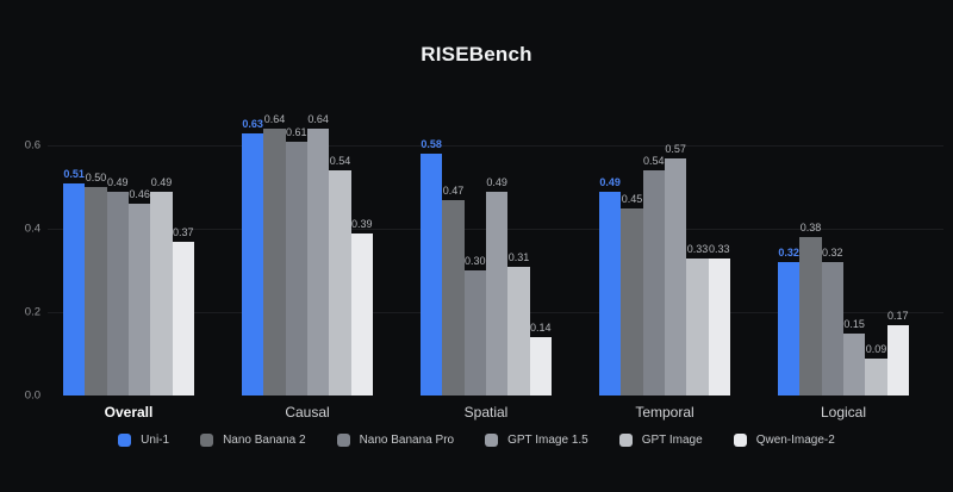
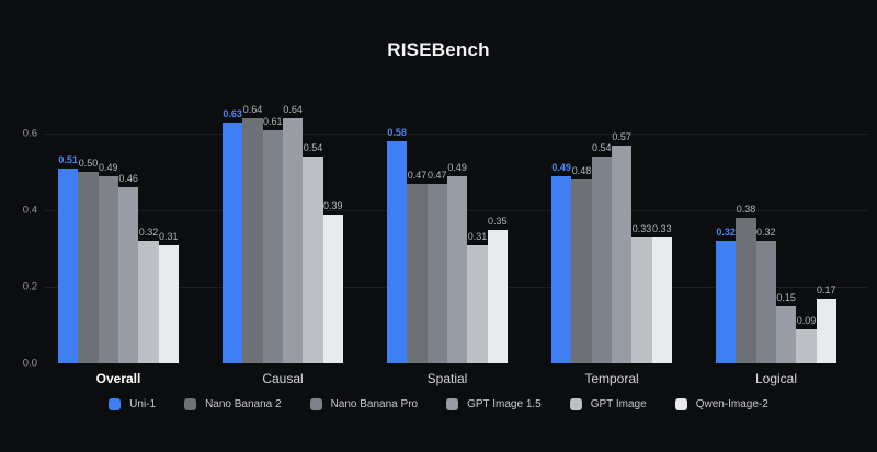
GPT Image/Overall: 0.49 -> 0.32
Qwen-Image-2/Overall: 0.37 -> 0.31
Nano Banana Pro/Spatial: 0.30 -> 0.47
Qwen-Image-2/Spatial: 0.14 -> 0.35
Nano Banana 2/Temporal: 0.45 -> 0.48
